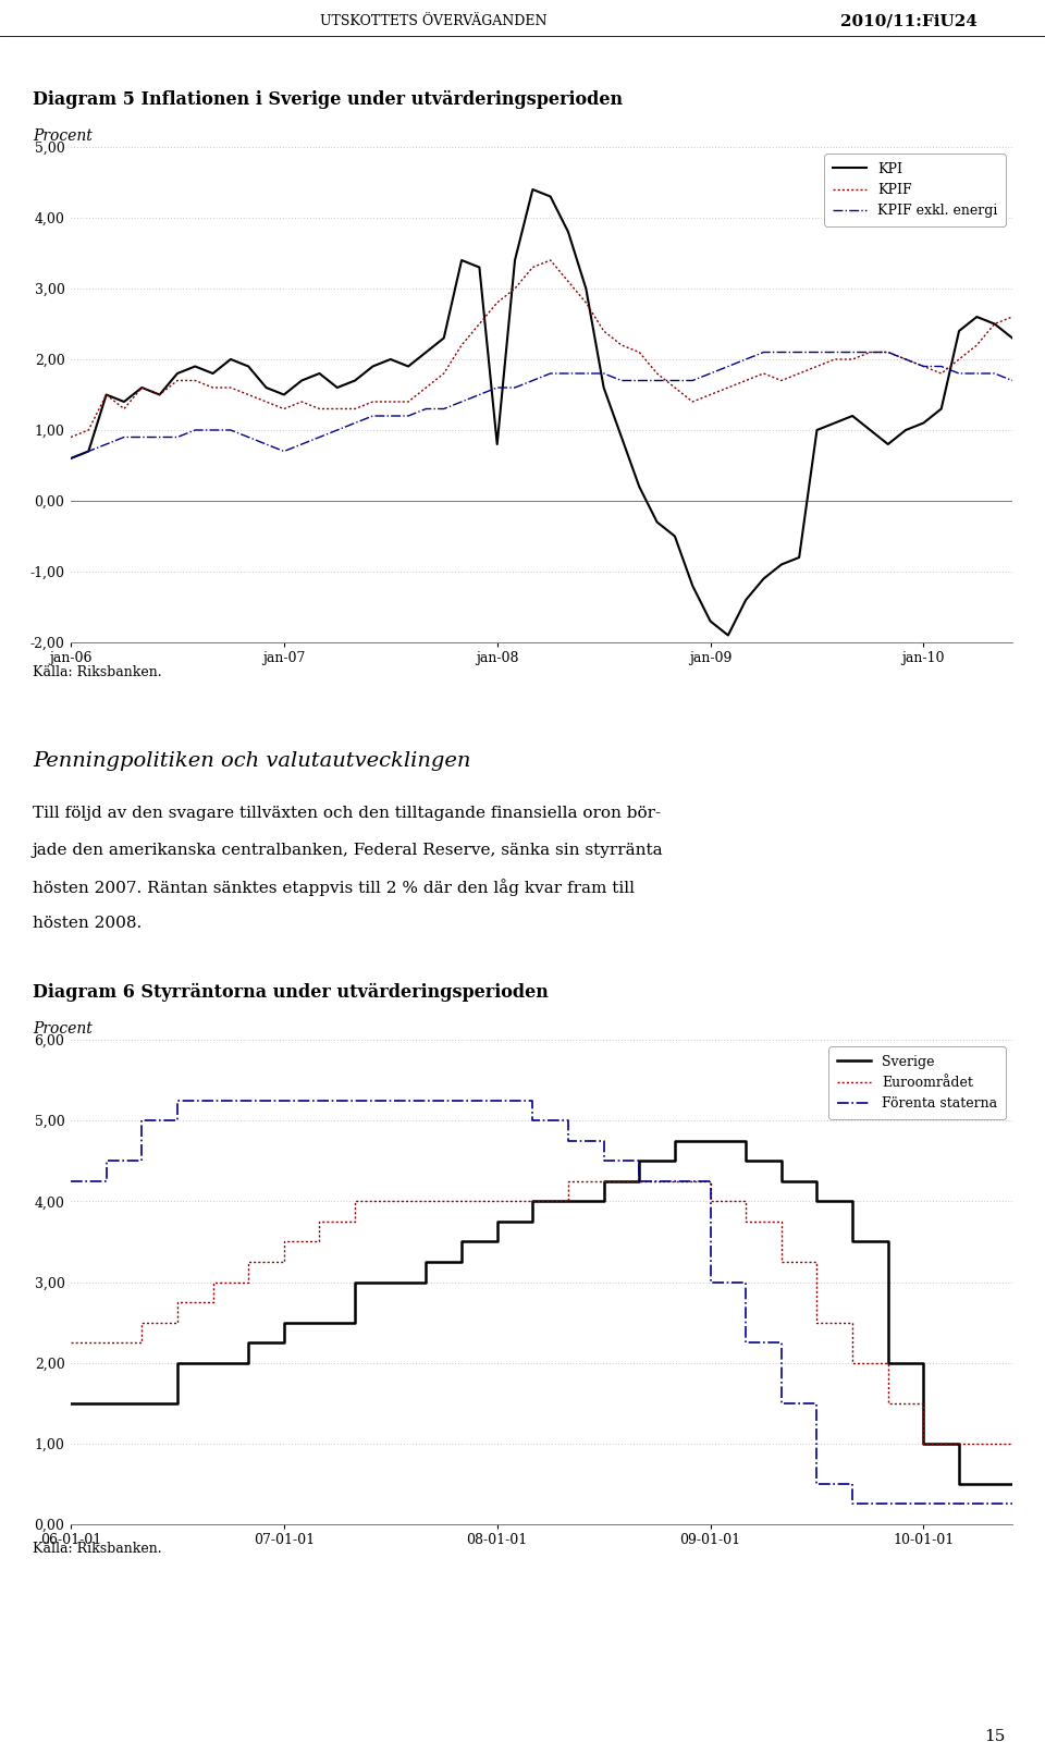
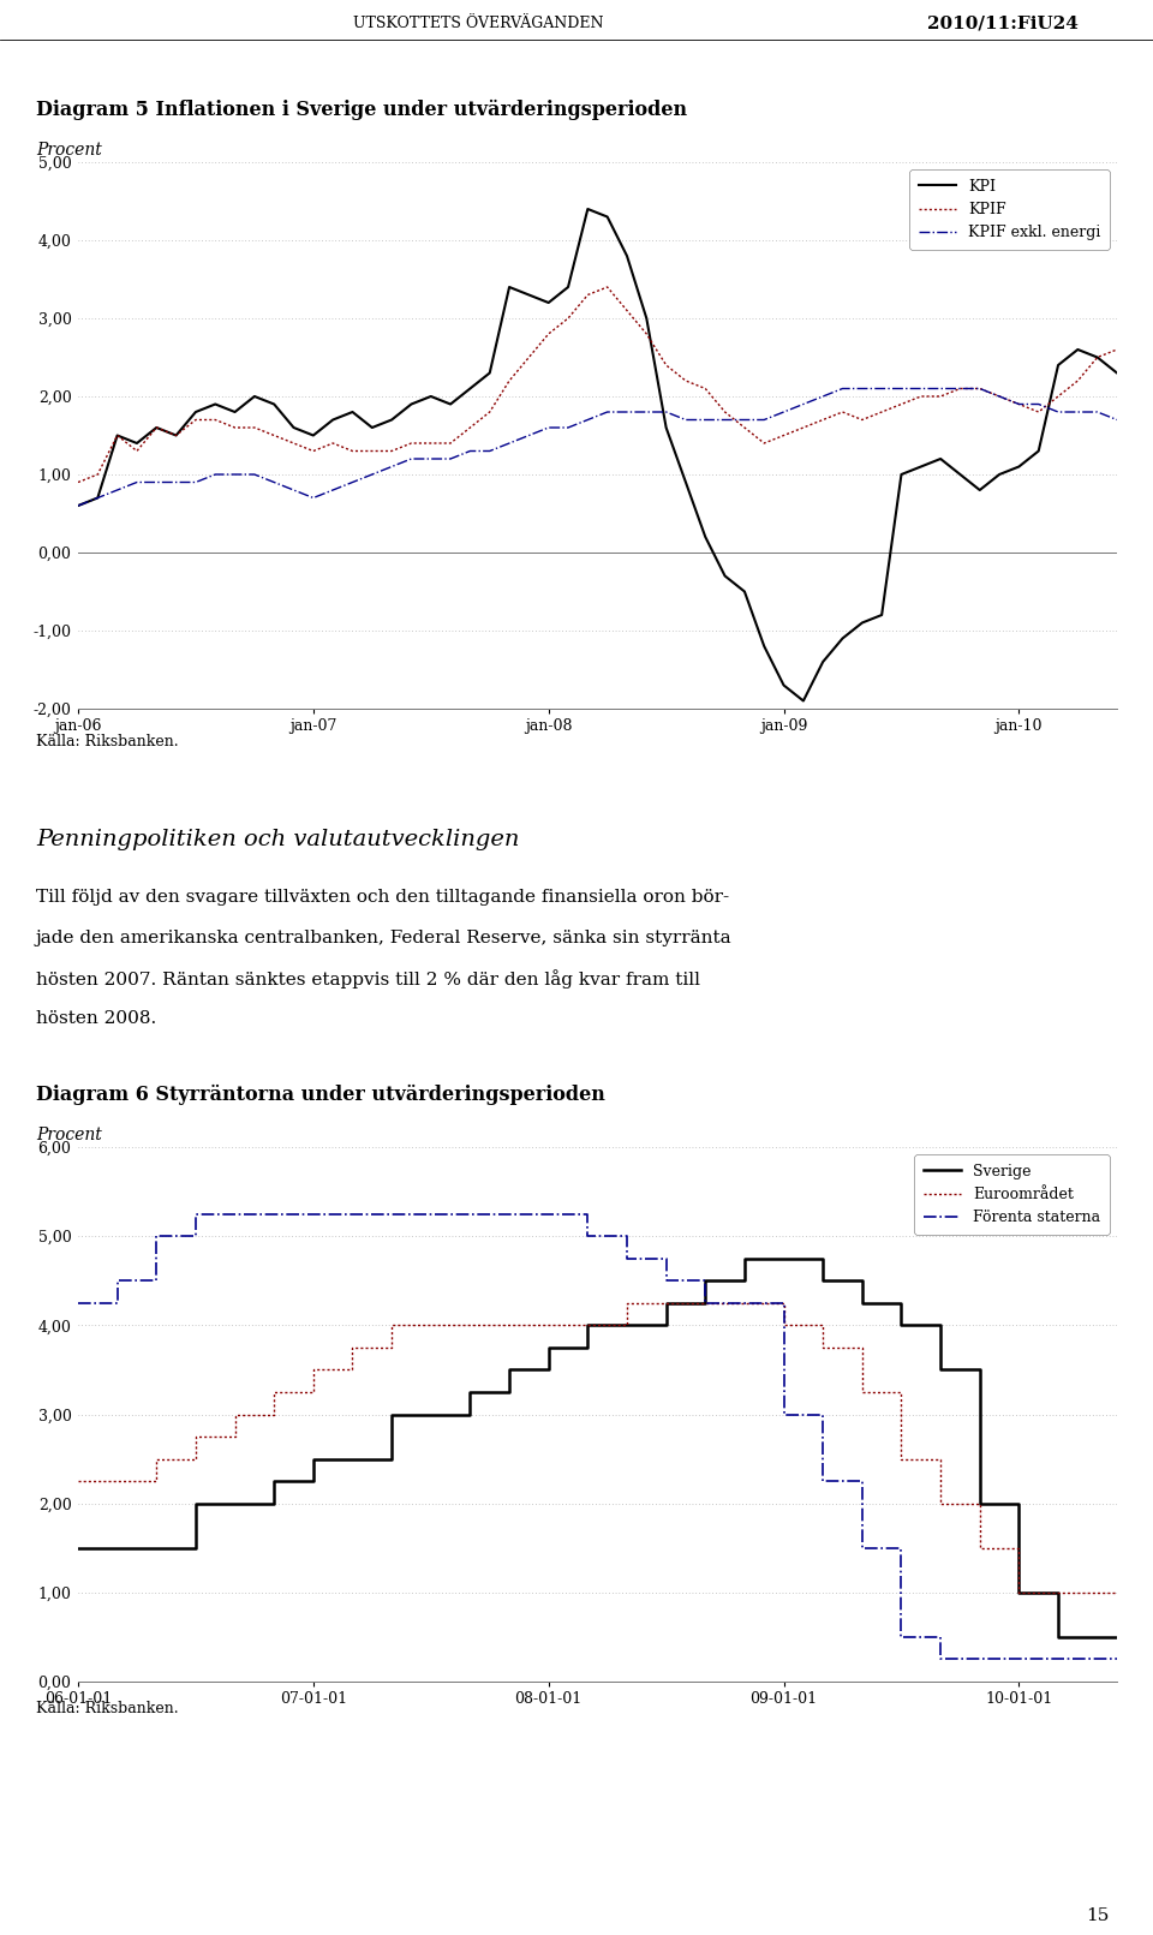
KPI/jan-08: 0,8 -> 3,2
